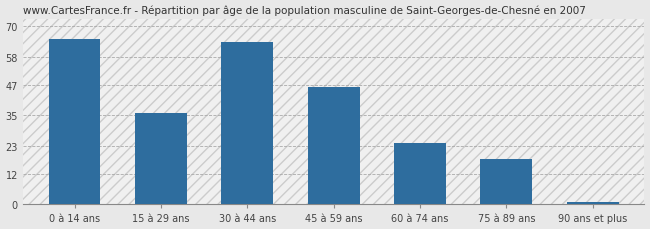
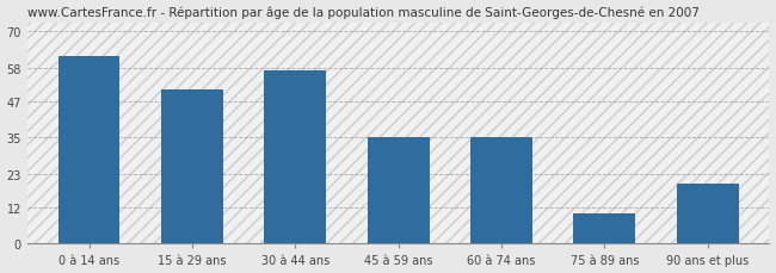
0 à 14 ans: 65 -> 62
15 à 29 ans: 36 -> 51
30 à 44 ans: 64 -> 57
45 à 59 ans: 46 -> 35
60 à 74 ans: 24 -> 35
75 à 89 ans: 18 -> 10
90 ans et plus: 1 -> 20
